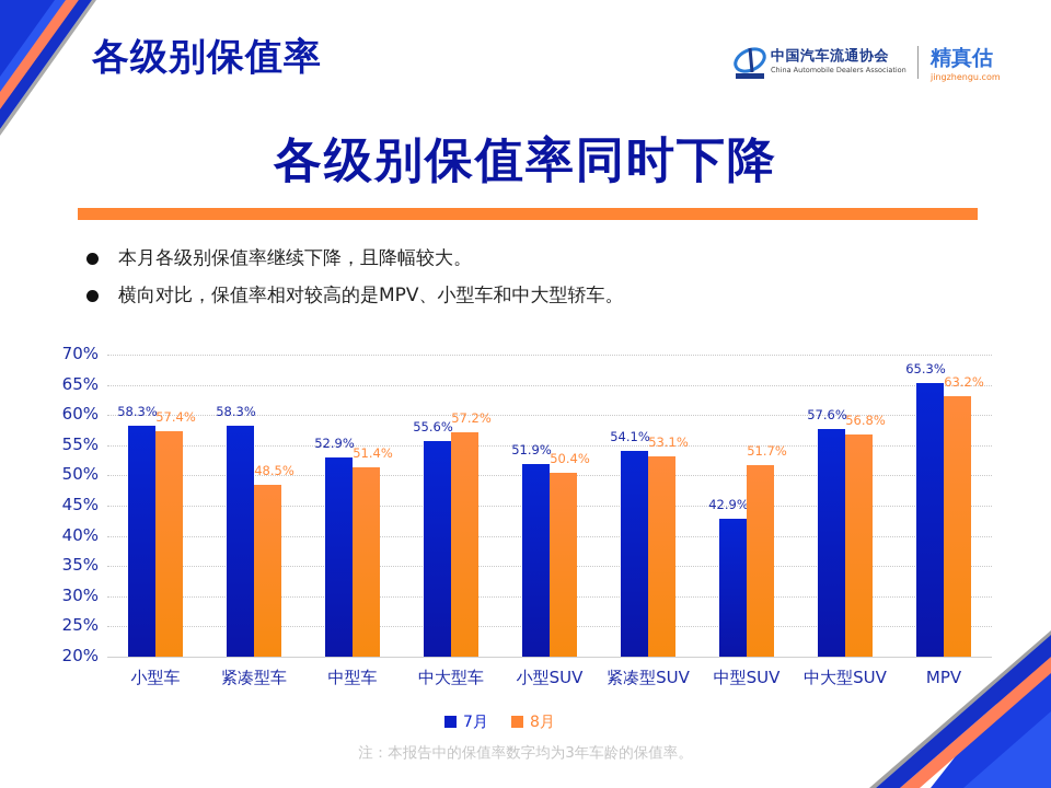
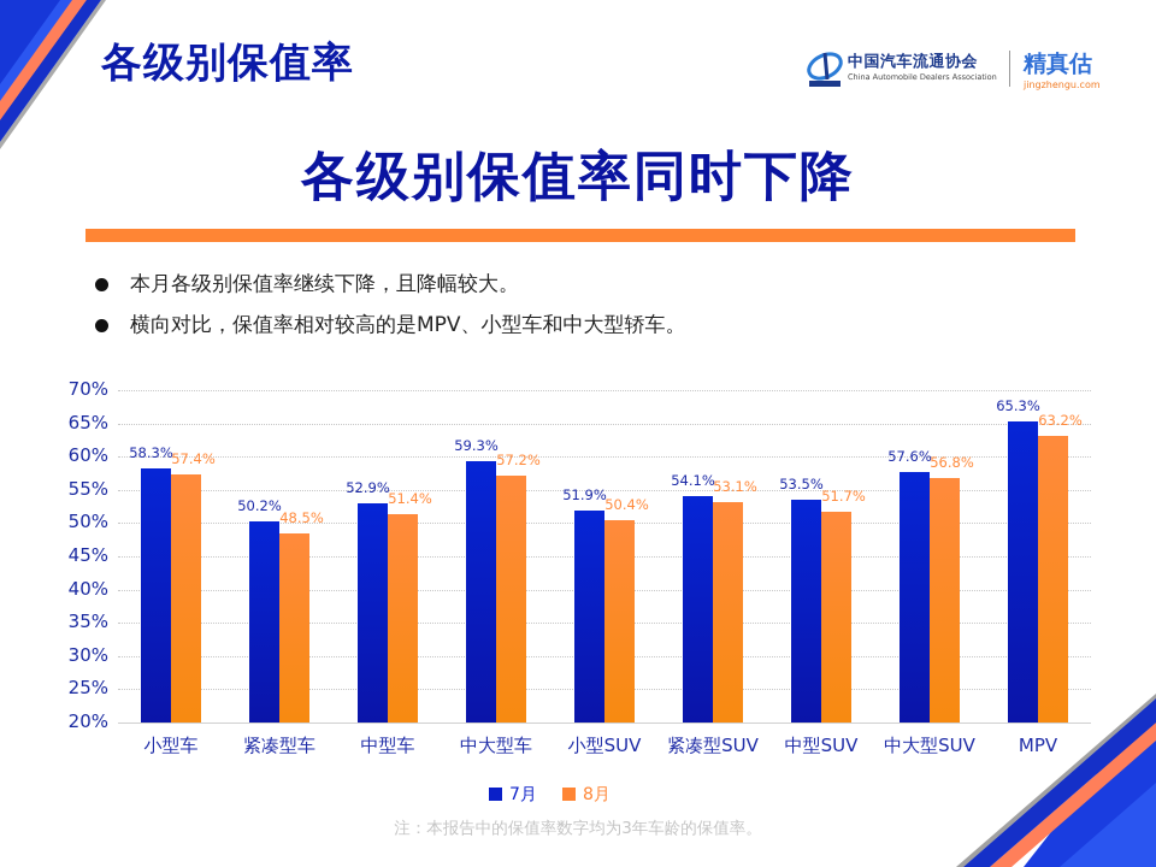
7月/紧凑型车: 58.3% -> 50.2%
7月/中大型车: 55.6% -> 59.3%
7月/中型SUV: 42.9% -> 53.5%
